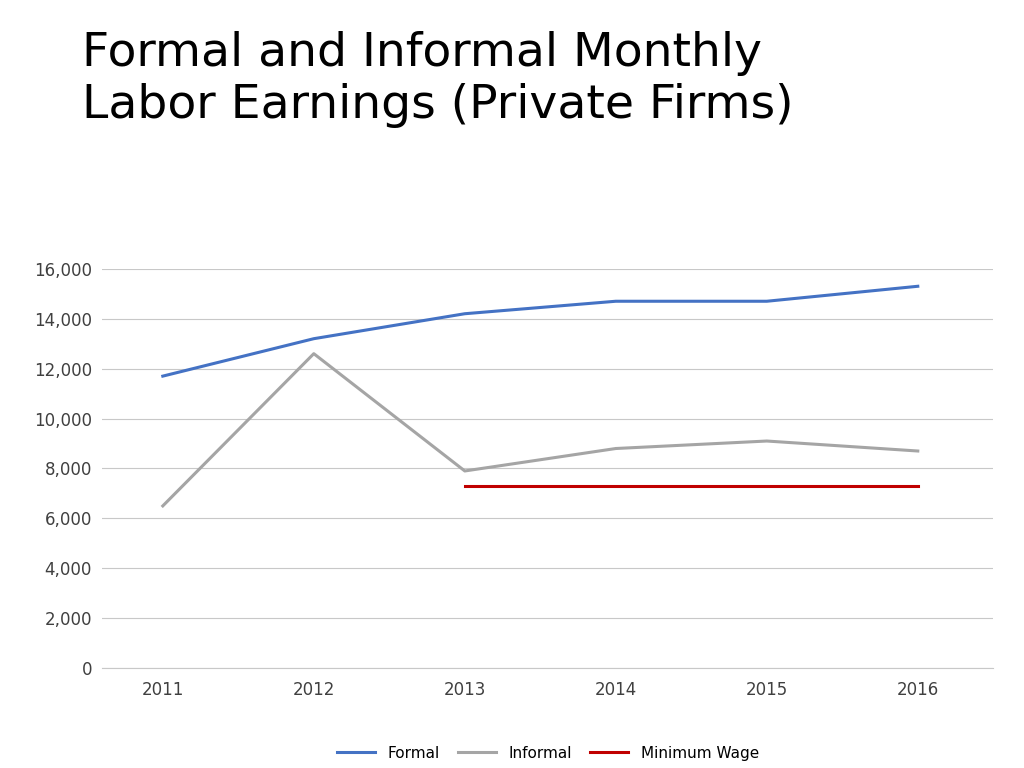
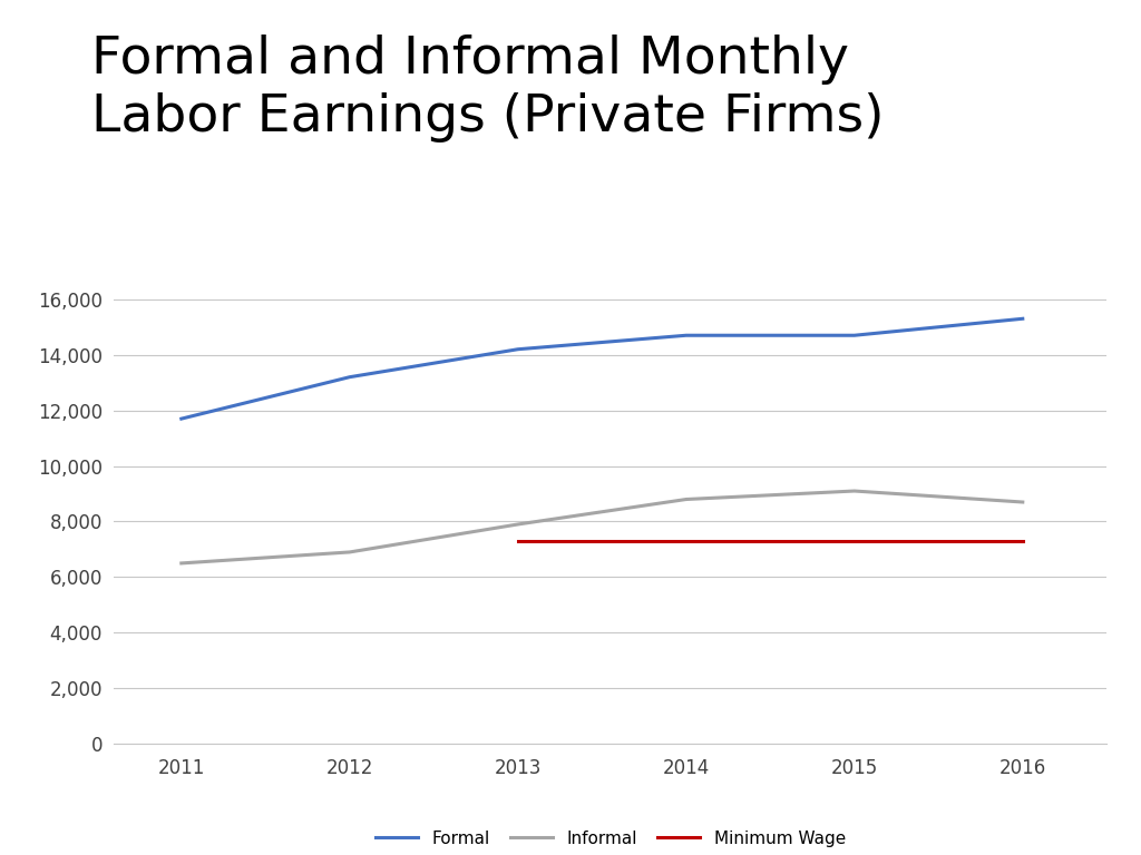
Informal/2012: 12,600 -> 6,900
